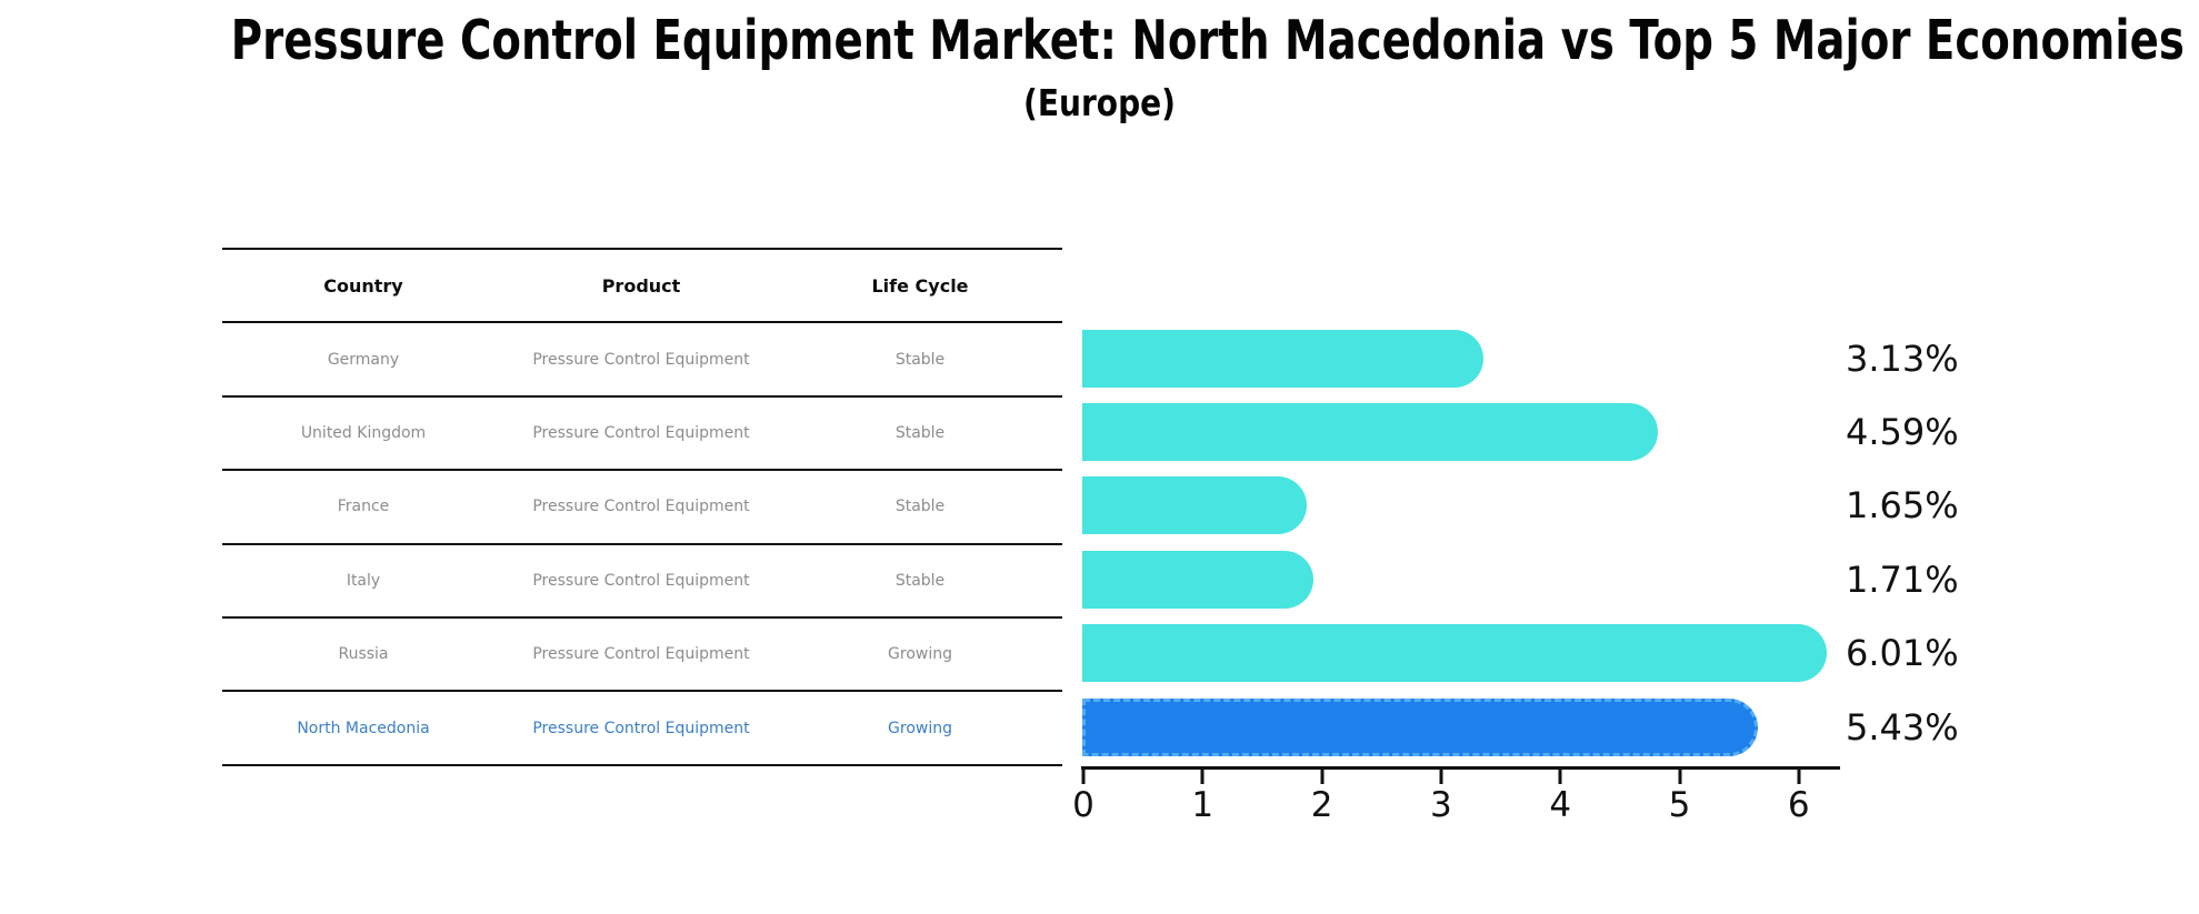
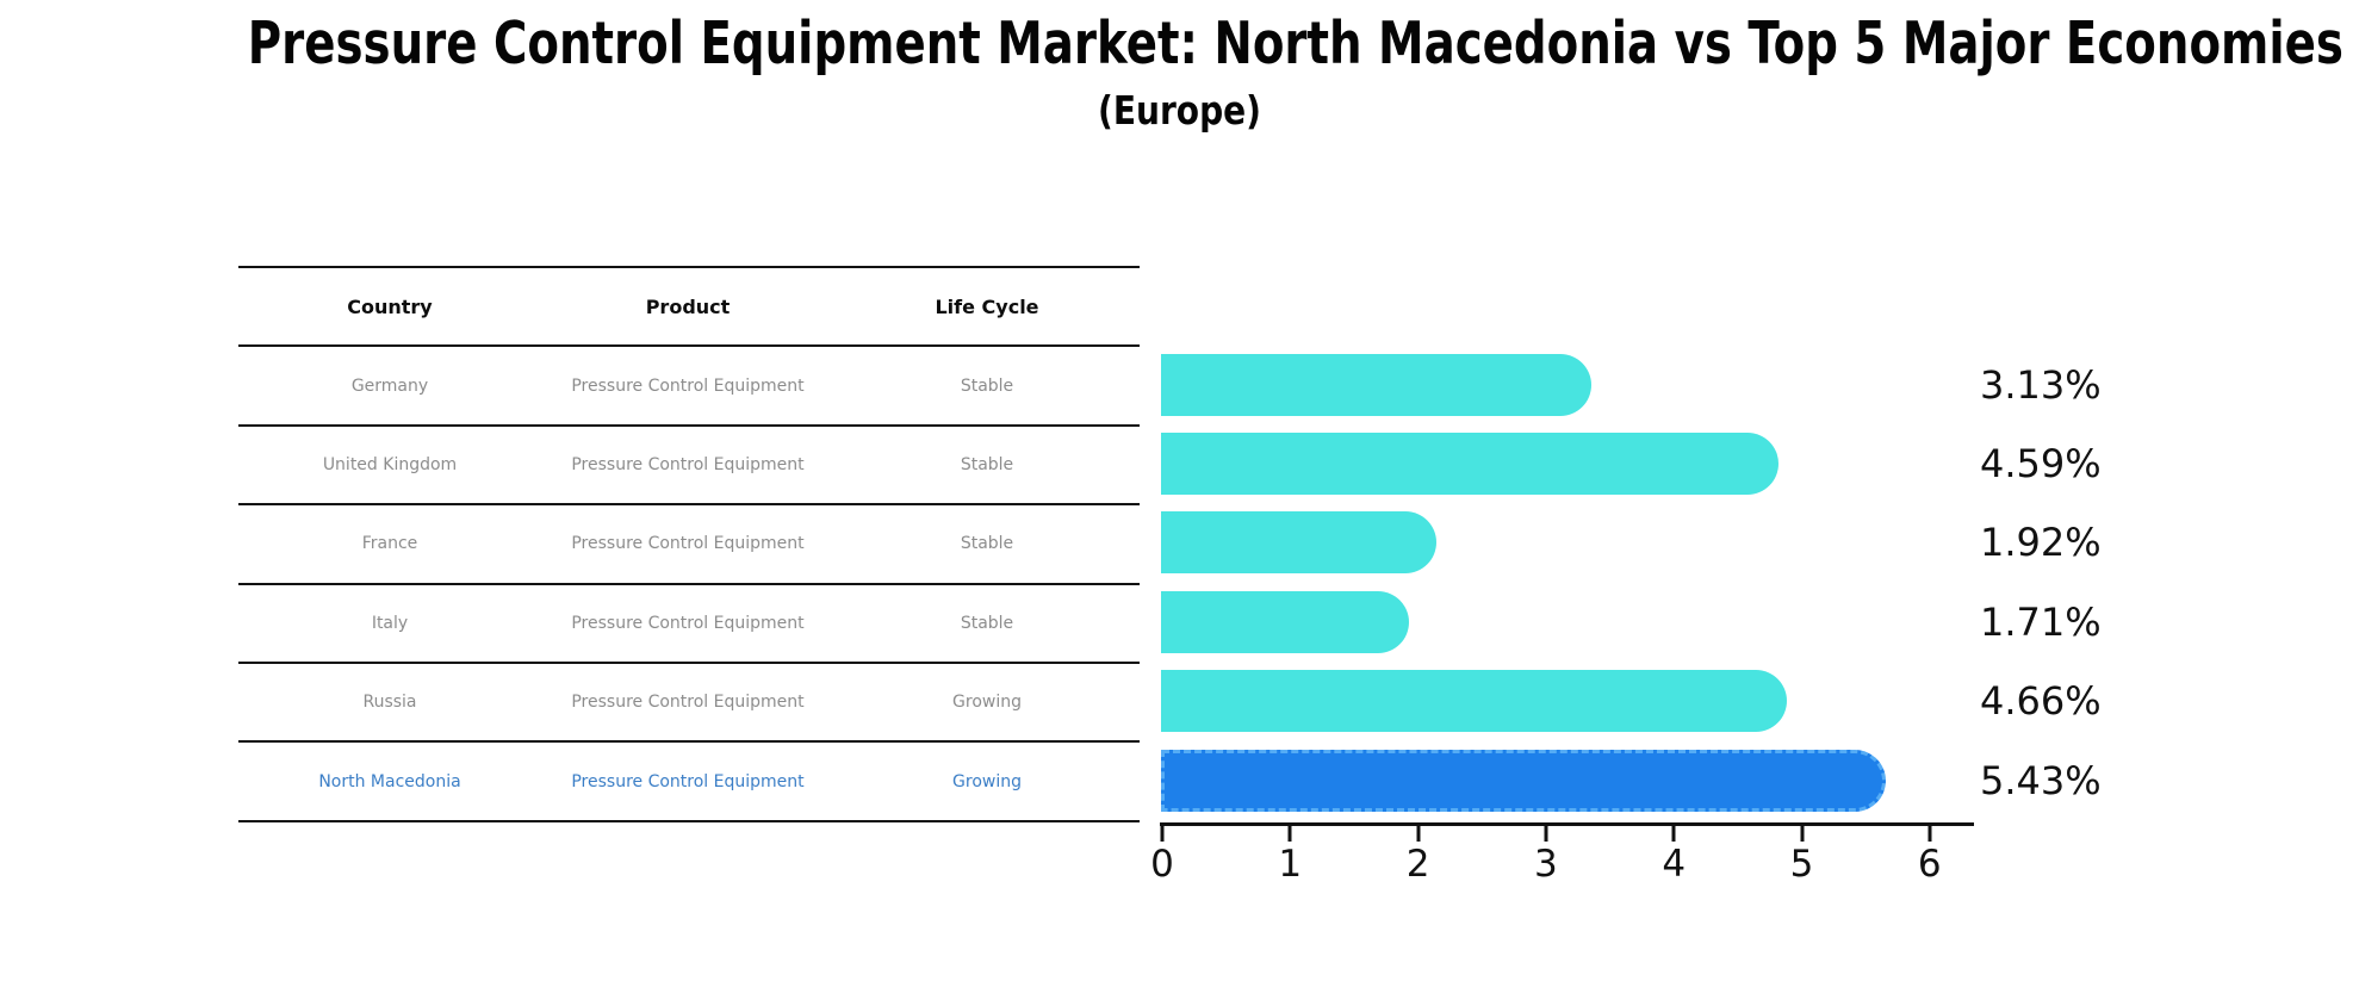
France: 1.65% -> 1.92%
Russia: 6.01% -> 4.66%
